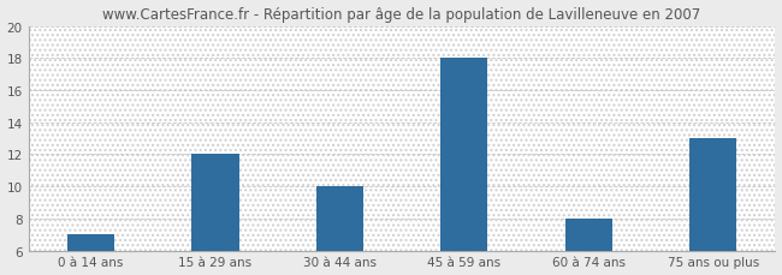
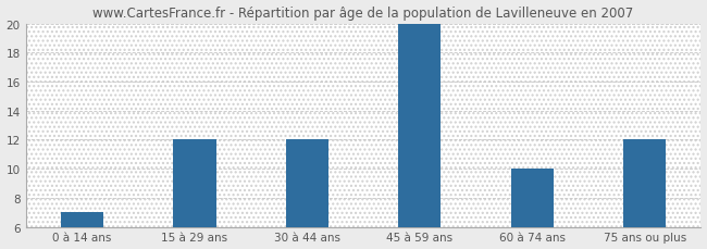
30 à 44 ans: 10 -> 12
45 à 59 ans: 18 -> 20
60 à 74 ans: 8 -> 10
75 ans ou plus: 13 -> 12
